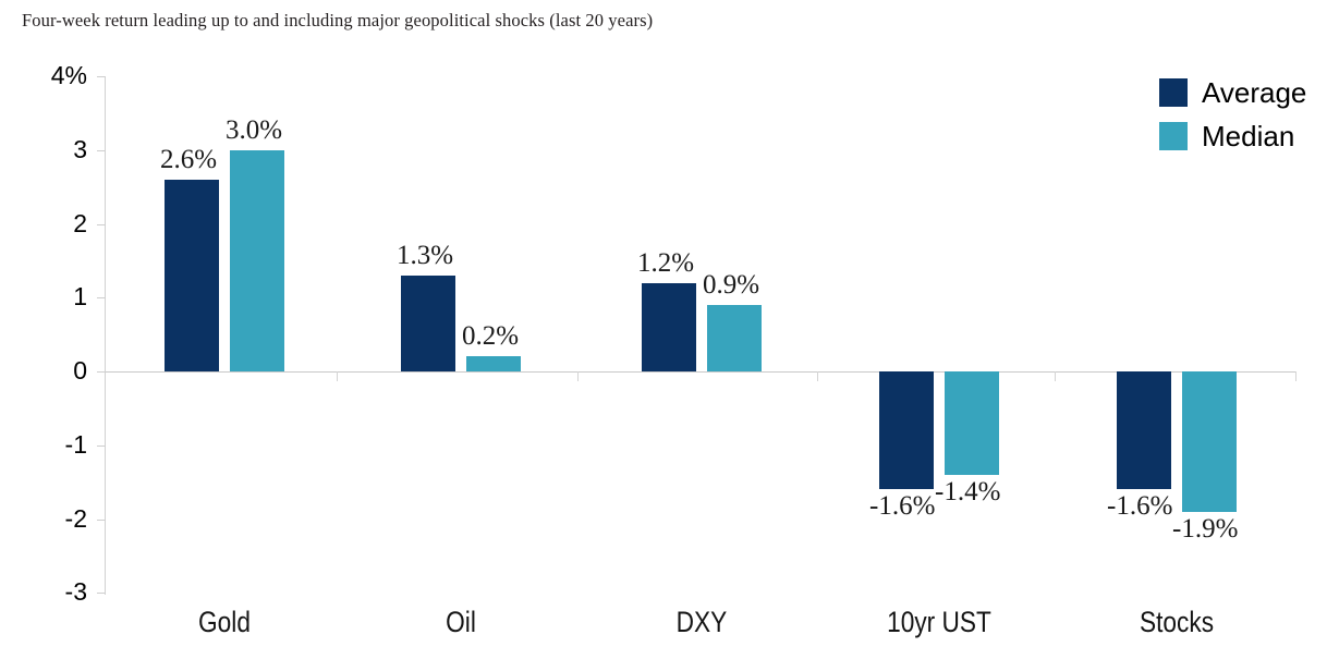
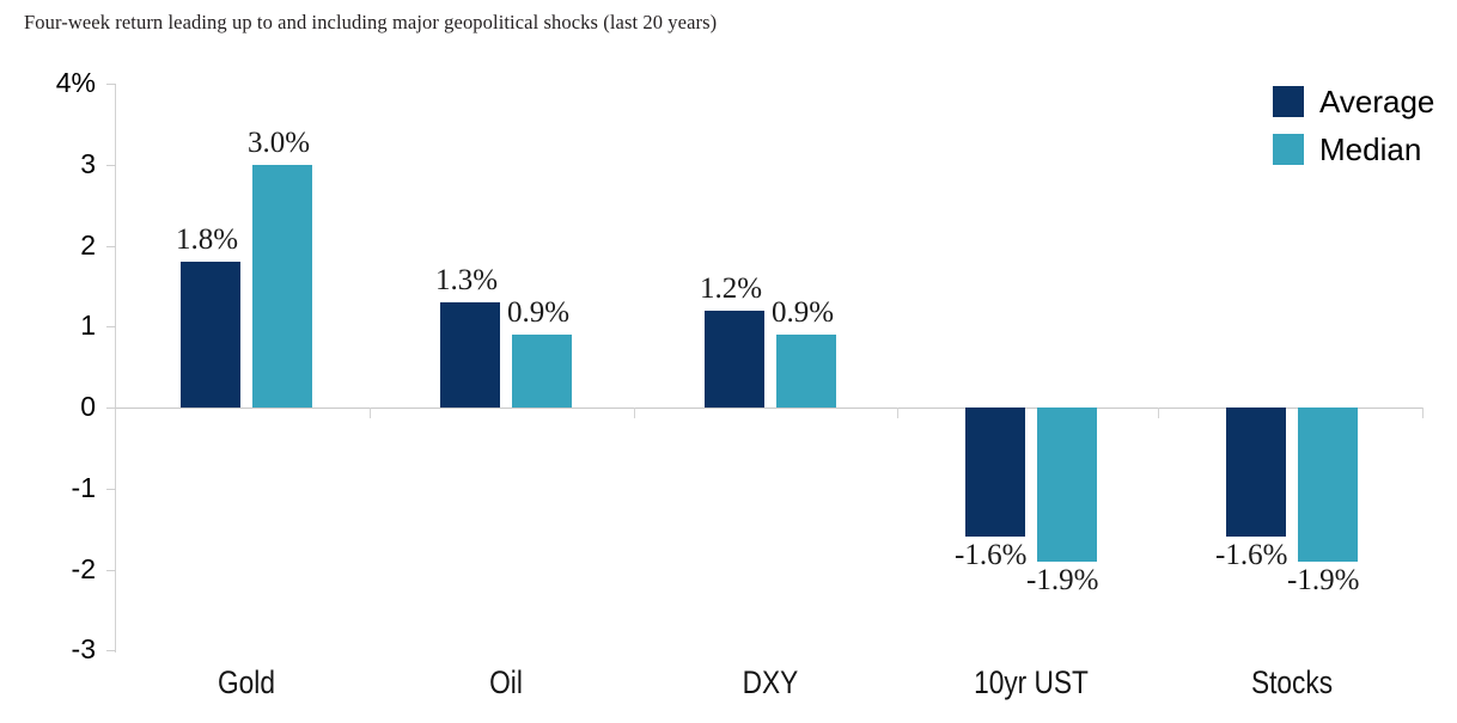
Average/Gold: 2.6% -> 1.8%
Median/Oil: 0.2% -> 0.9%
Median/10yr UST: -1.4% -> -1.9%
